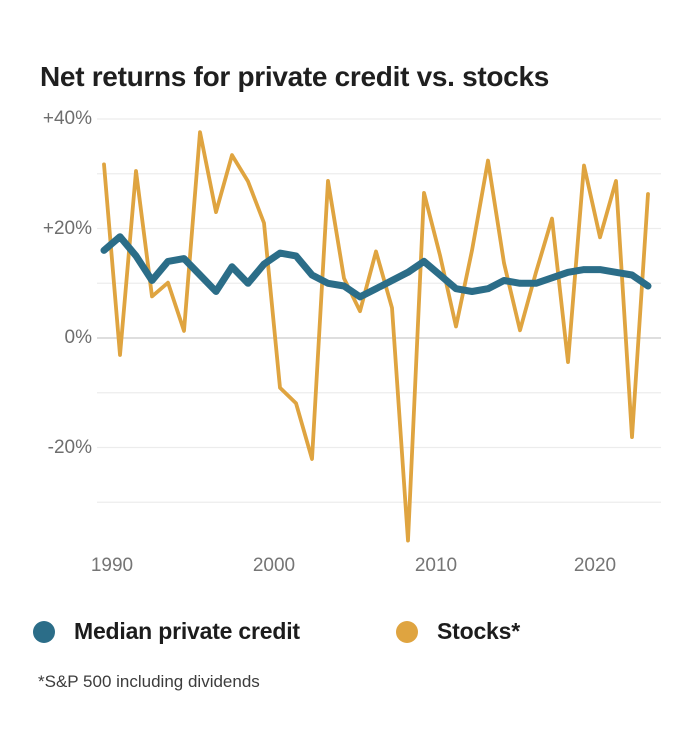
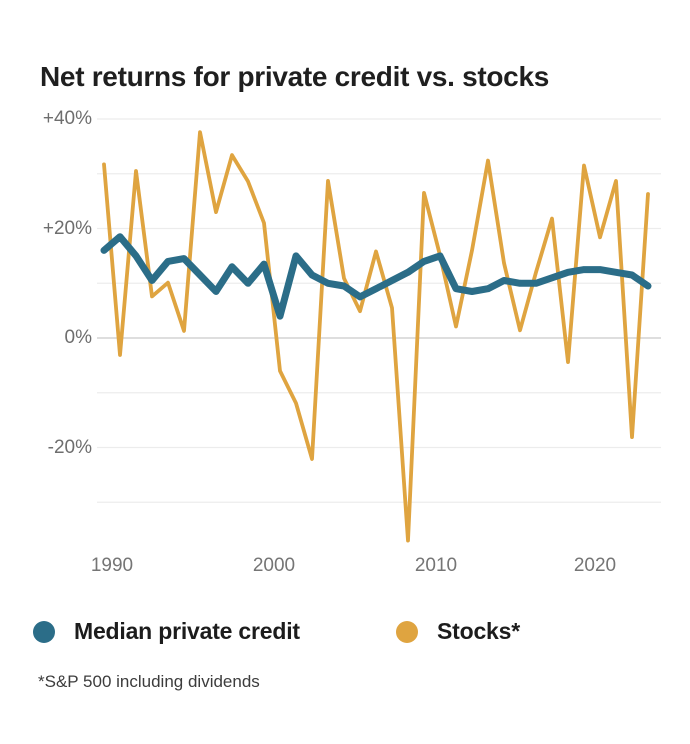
Median private credit/2000: 16% -> 4%
Stocks*/2000: -9% -> -6%
Median private credit/2010: 12% -> 15%
